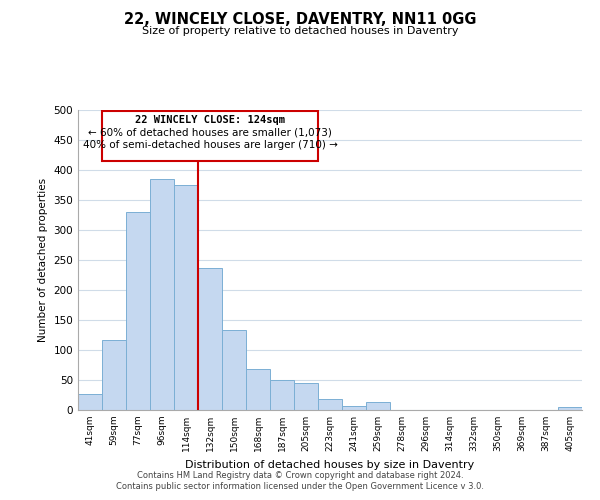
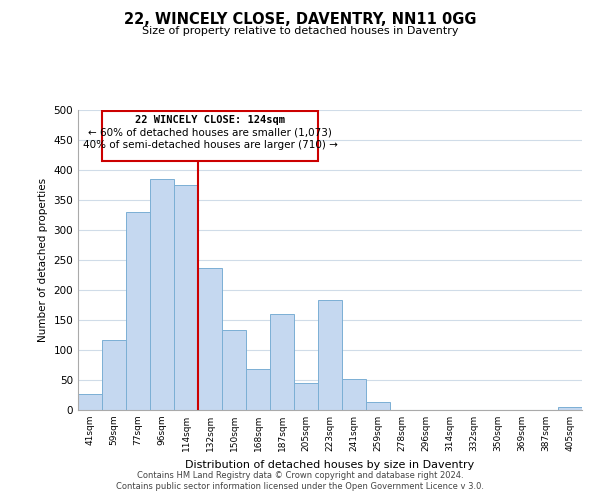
187sqm: 50 -> 160
223sqm: 18 -> 184
241sqm: 7 -> 52
